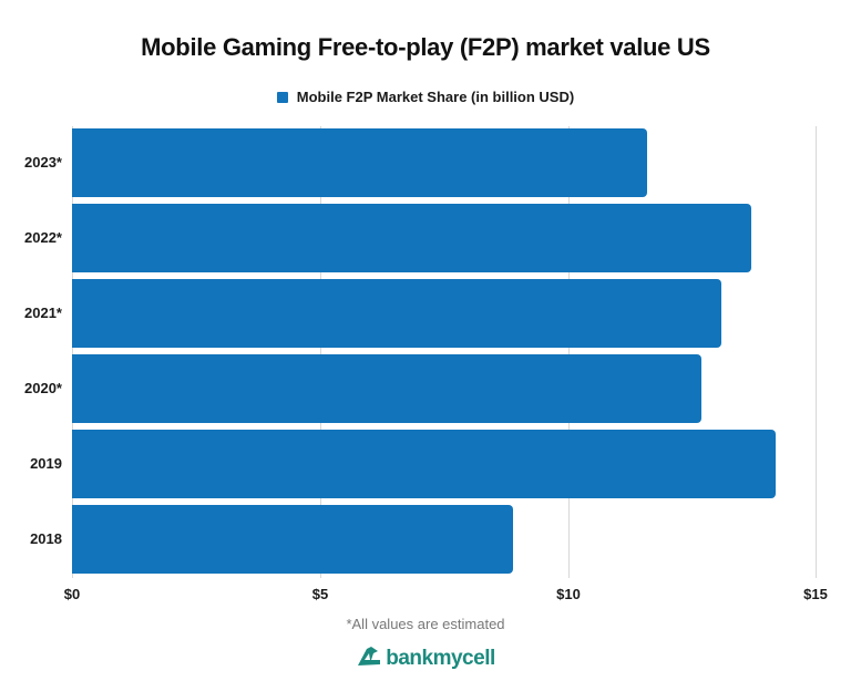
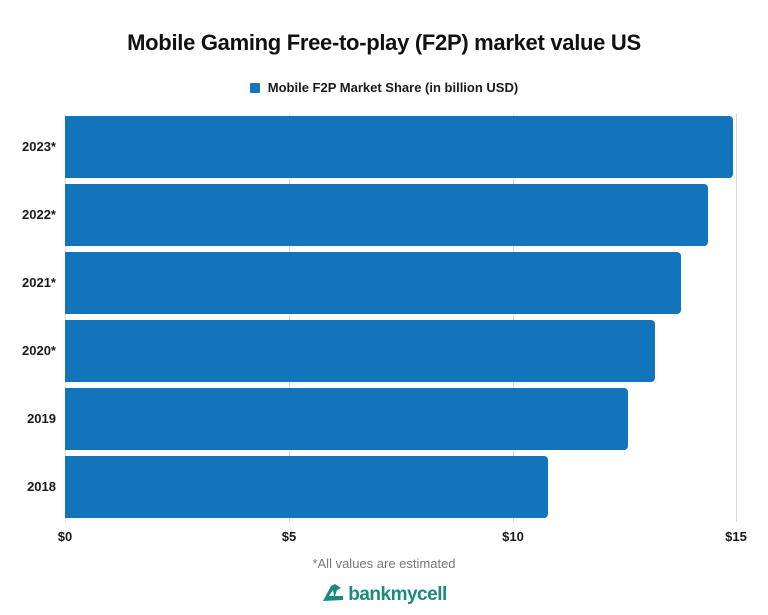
2023*: $11.6 -> $14.9
2022*: $13.7 -> $14.4
2021*: $13.1 -> $13.8
2020*: $12.7 -> $13.2
2019: $14.2 -> $12.6
2018: $8.9 -> $10.8
